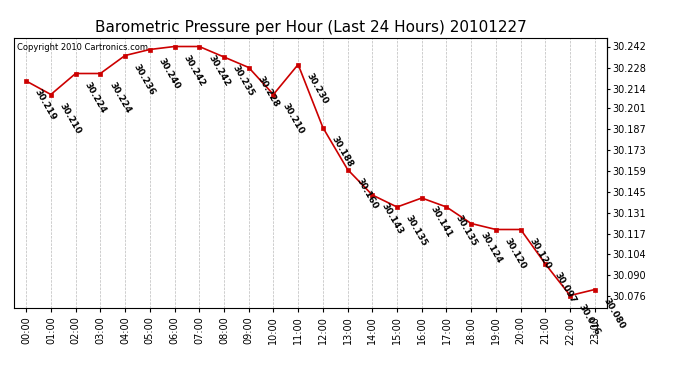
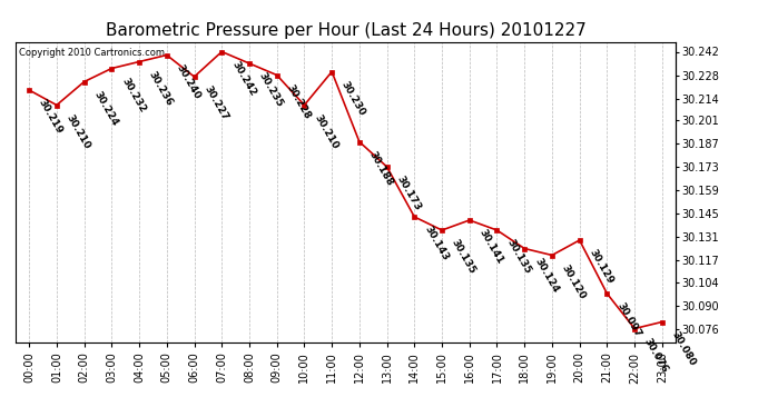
03:00: 30.224 -> 30.232
06:00: 30.242 -> 30.227
13:00: 30.160 -> 30.173
20:00: 30.120 -> 30.129
